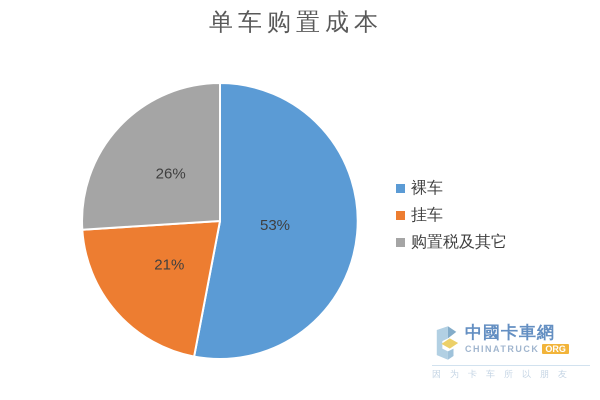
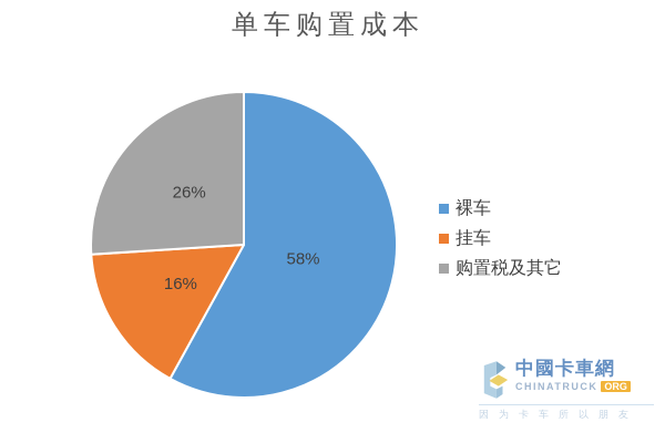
裸车: 53% -> 58%
挂车: 21% -> 16%
